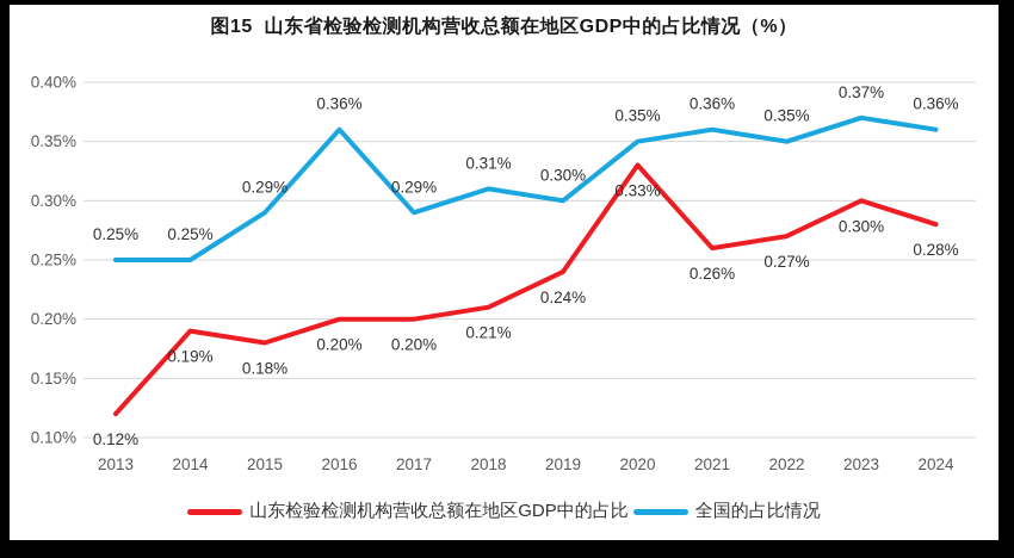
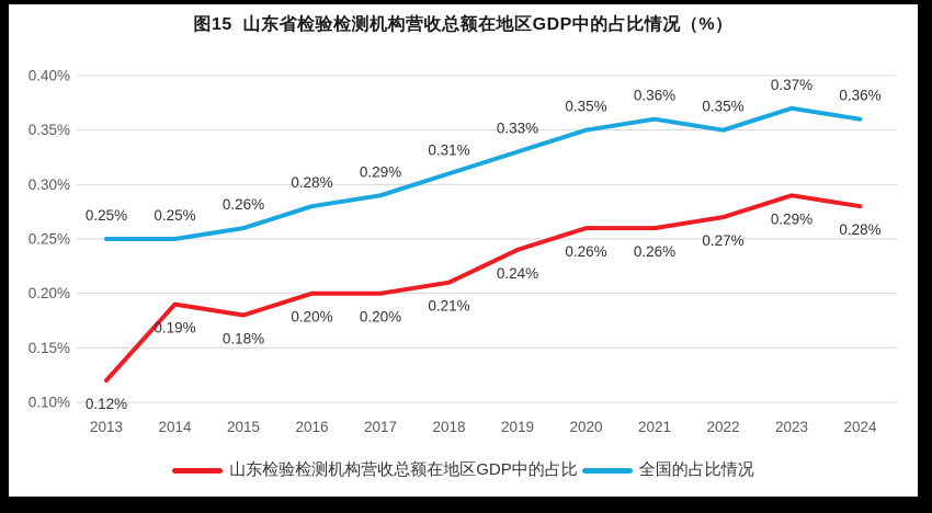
全国的占比情况/2015: 0.29% -> 0.26%
全国的占比情况/2016: 0.36% -> 0.28%
全国的占比情况/2019: 0.30% -> 0.33%
山东检验检测机构营收总额在地区GDP中的占比/2020: 0.33% -> 0.26%
山东检验检测机构营收总额在地区GDP中的占比/2023: 0.30% -> 0.29%
